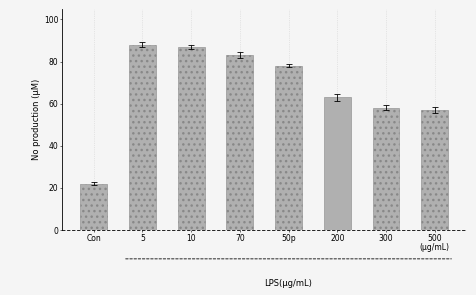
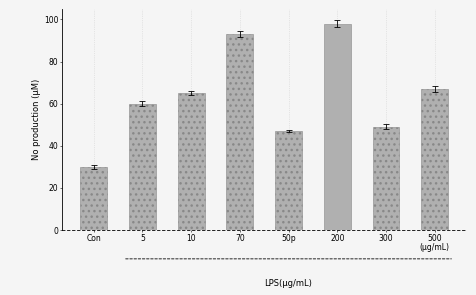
Con: 22 -> 30
5: 88 -> 60
10: 87 -> 65
70: 83 -> 93
50p: 78 -> 47
200: 63 -> 98
300: 58 -> 49
500 (μg/mL): 57 -> 67
